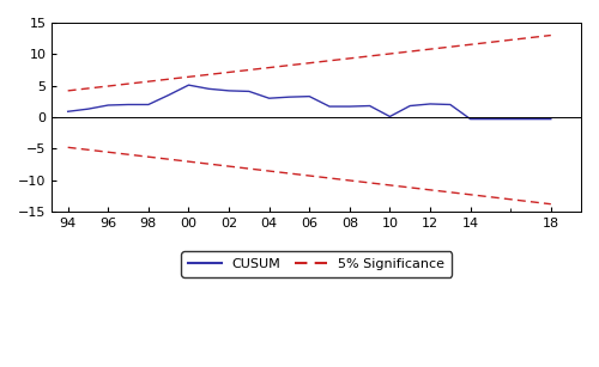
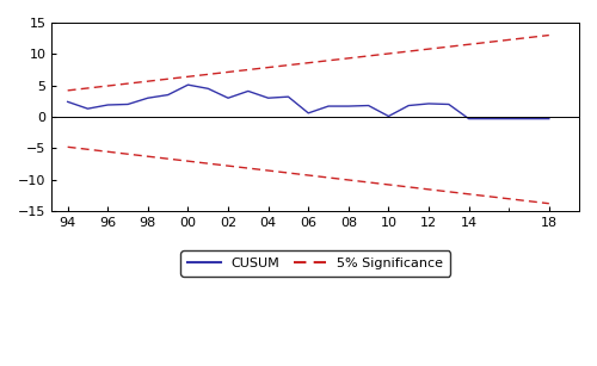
94: 0.9 -> 2.4
98: 2.0 -> 3.0
02: 4.2 -> 3.0
06: 3.3 -> 0.6
